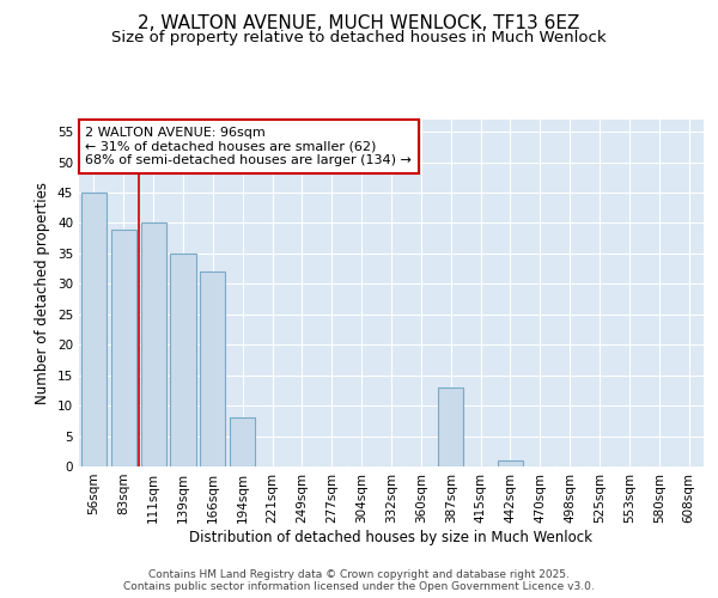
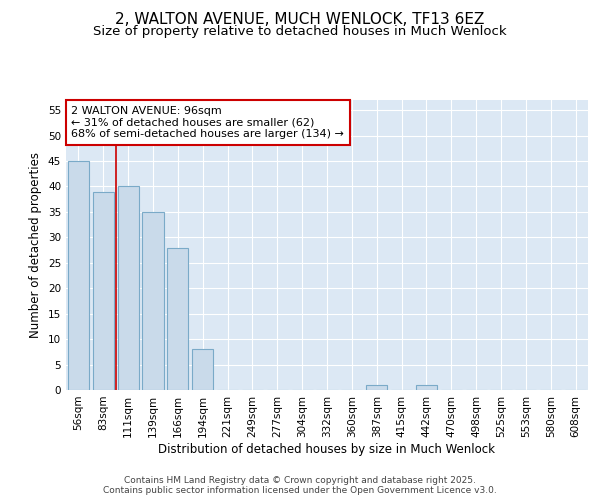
166sqm: 32 -> 28
387sqm: 13 -> 1
